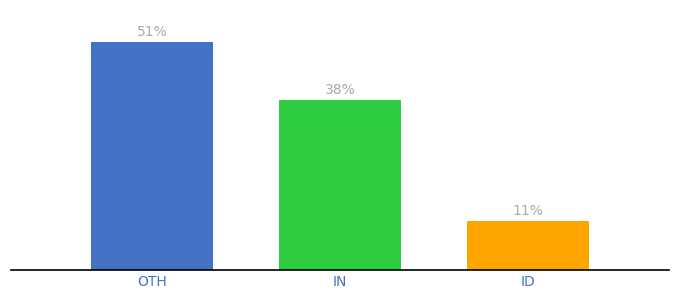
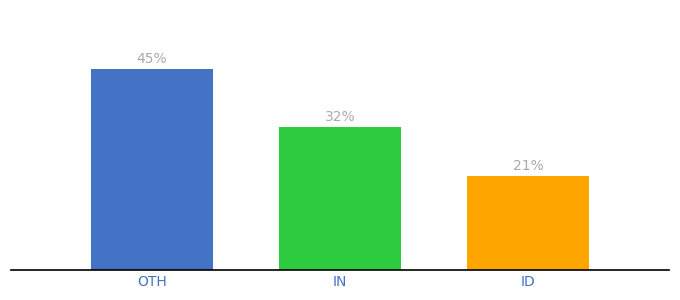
OTH: 51% -> 45%
IN: 38% -> 32%
ID: 11% -> 21%
